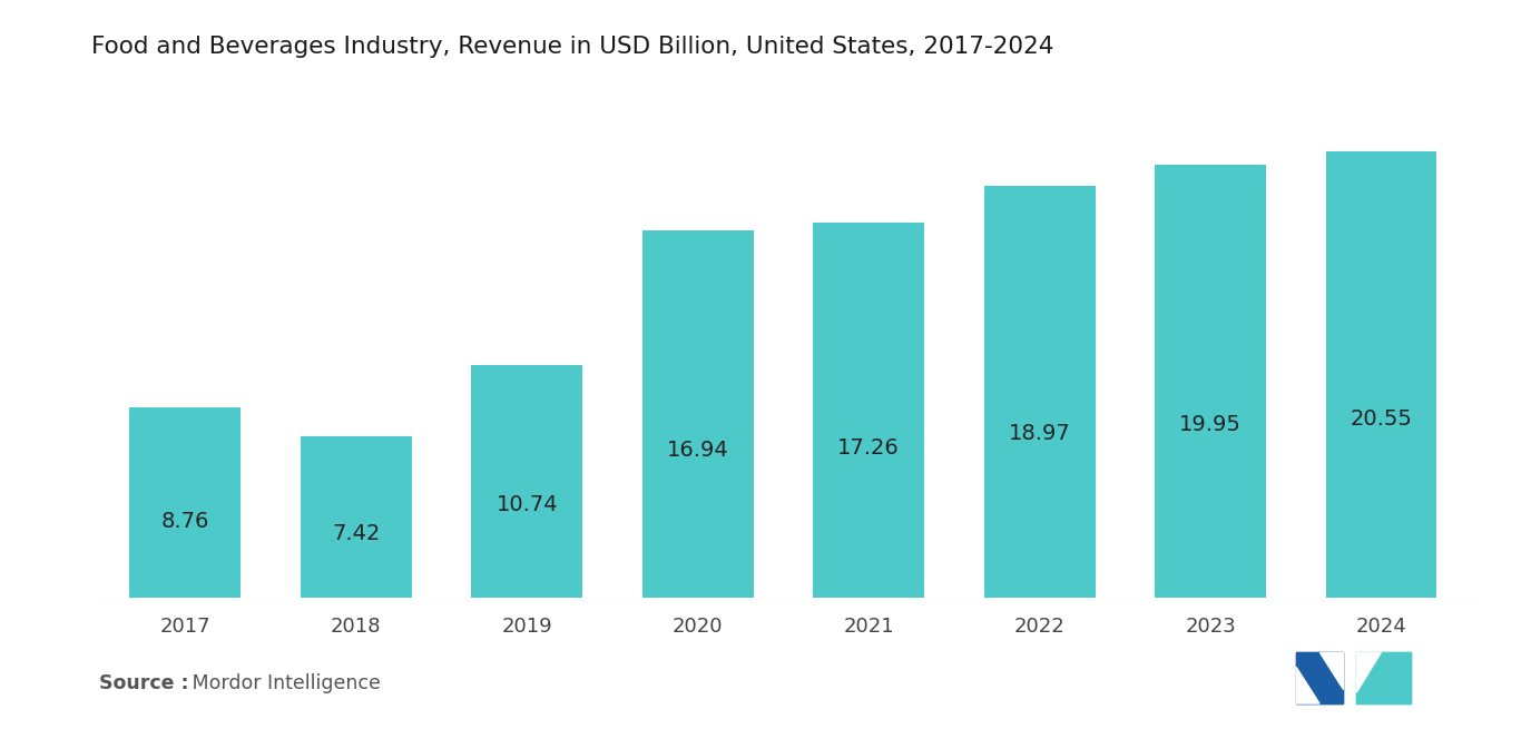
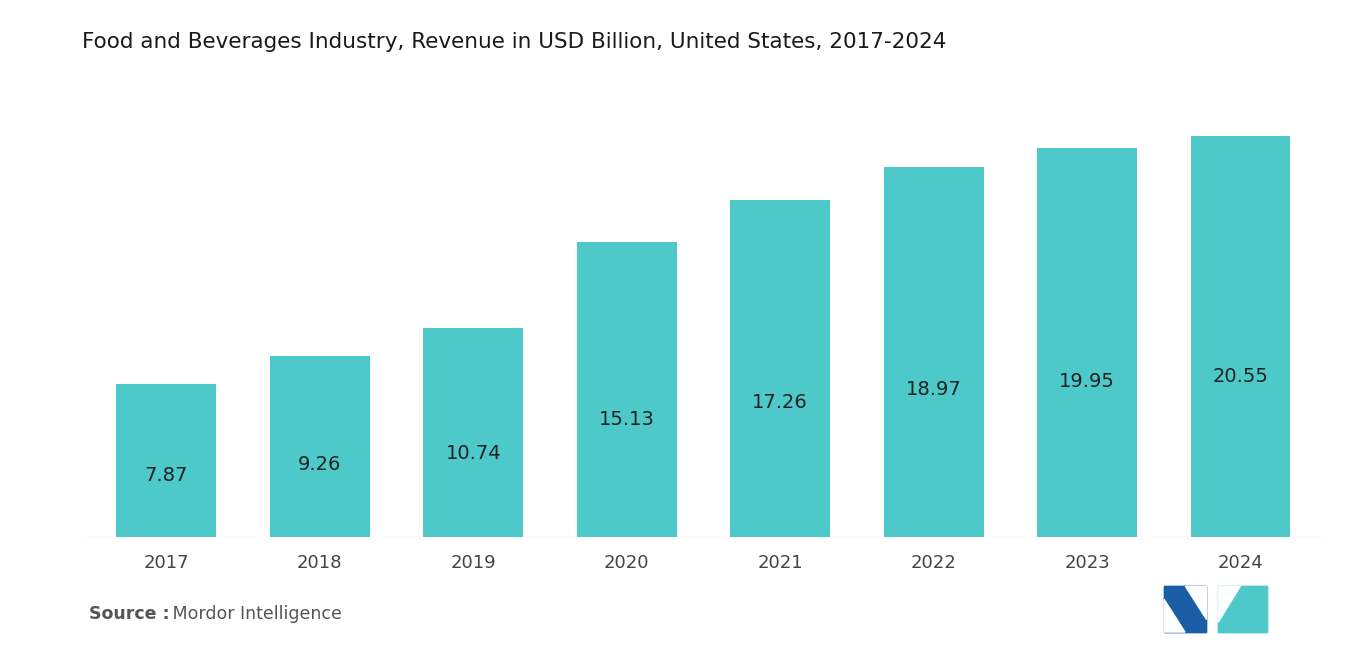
2017: 8.76 -> 7.87
2018: 7.42 -> 9.26
2020: 16.94 -> 15.13
